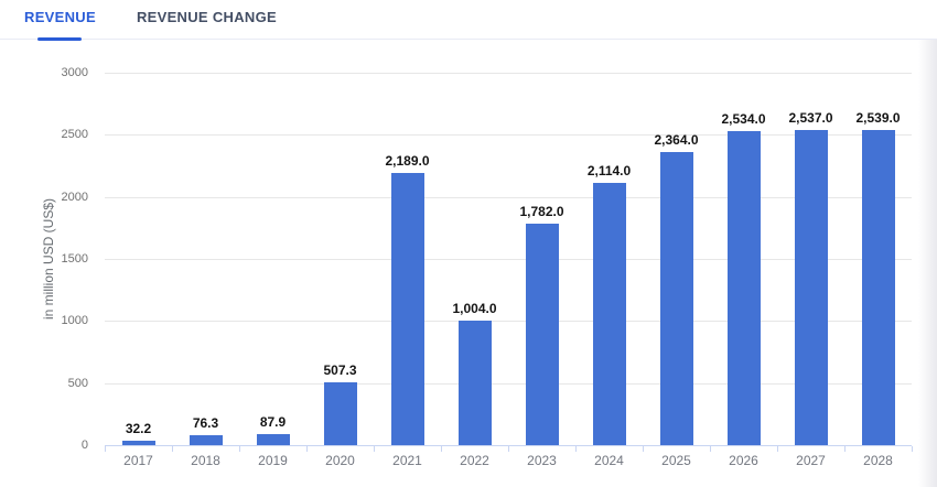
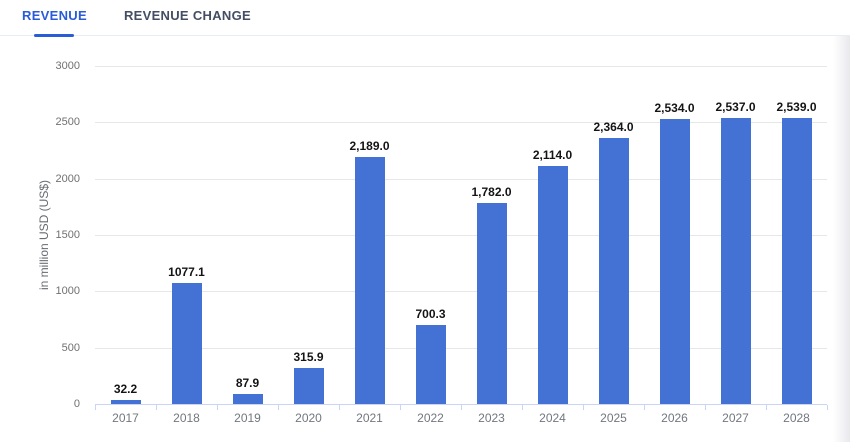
2018: 76.3 -> 1077.1
2020: 507.3 -> 315.9
2022: 1,004.0 -> 700.3
